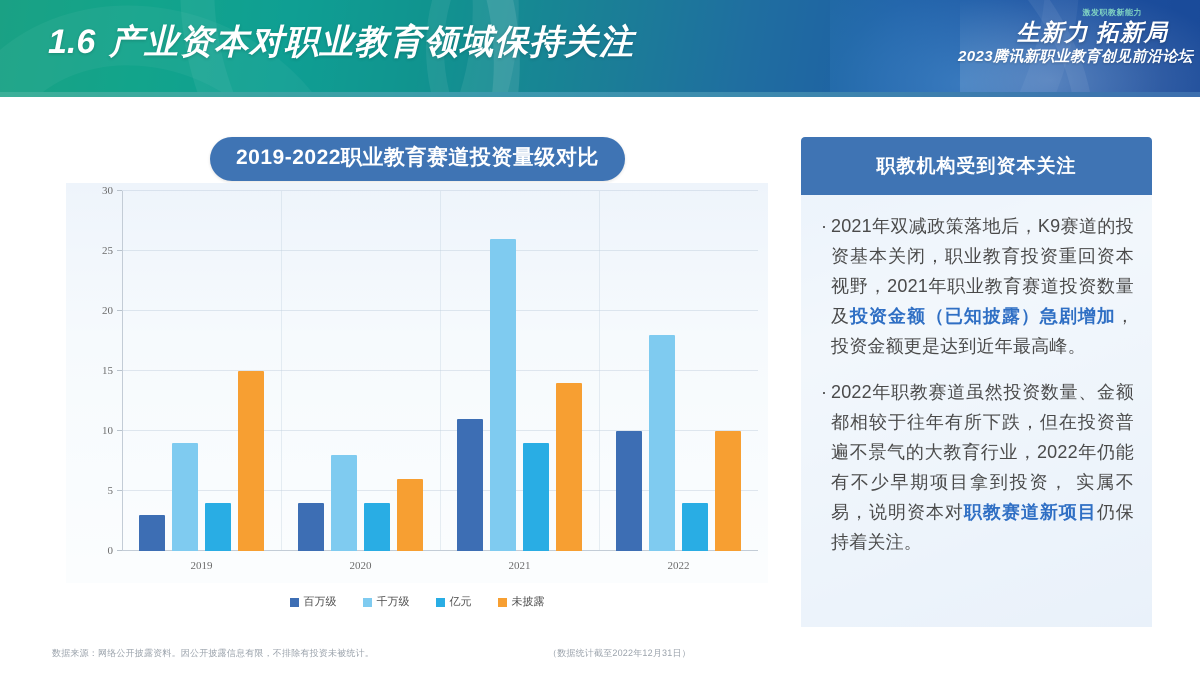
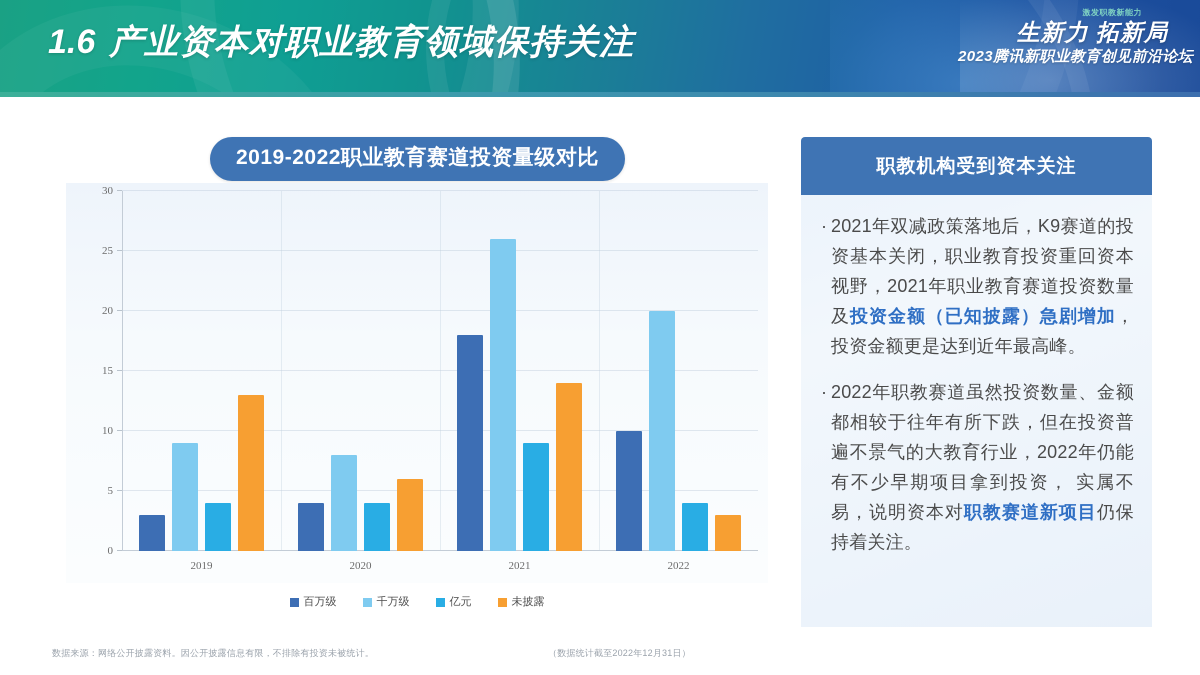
未披露/2019: 15 -> 13
百万级/2021: 11 -> 18
千万级/2022: 18 -> 20
未披露/2022: 10 -> 3
